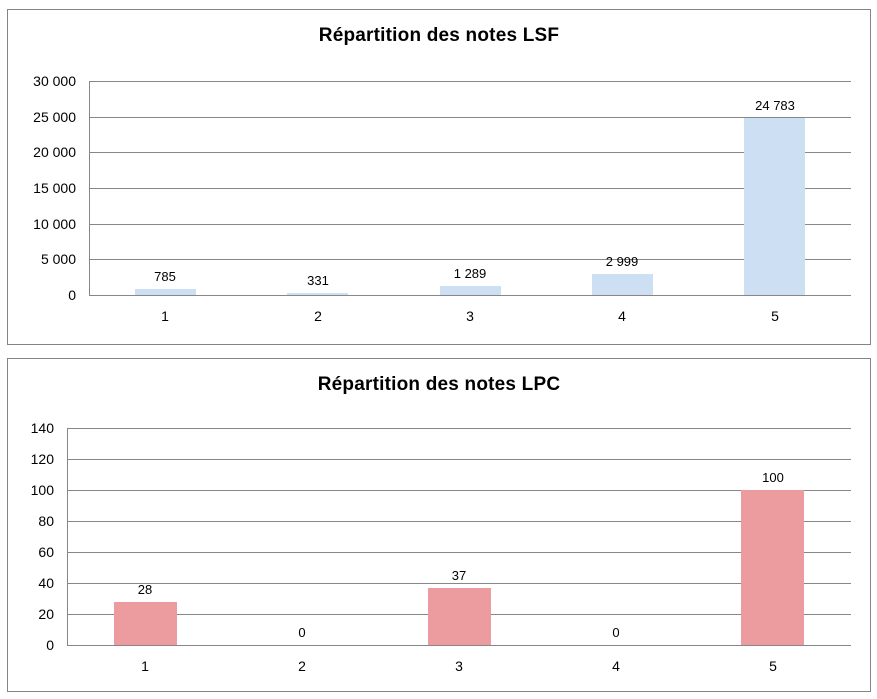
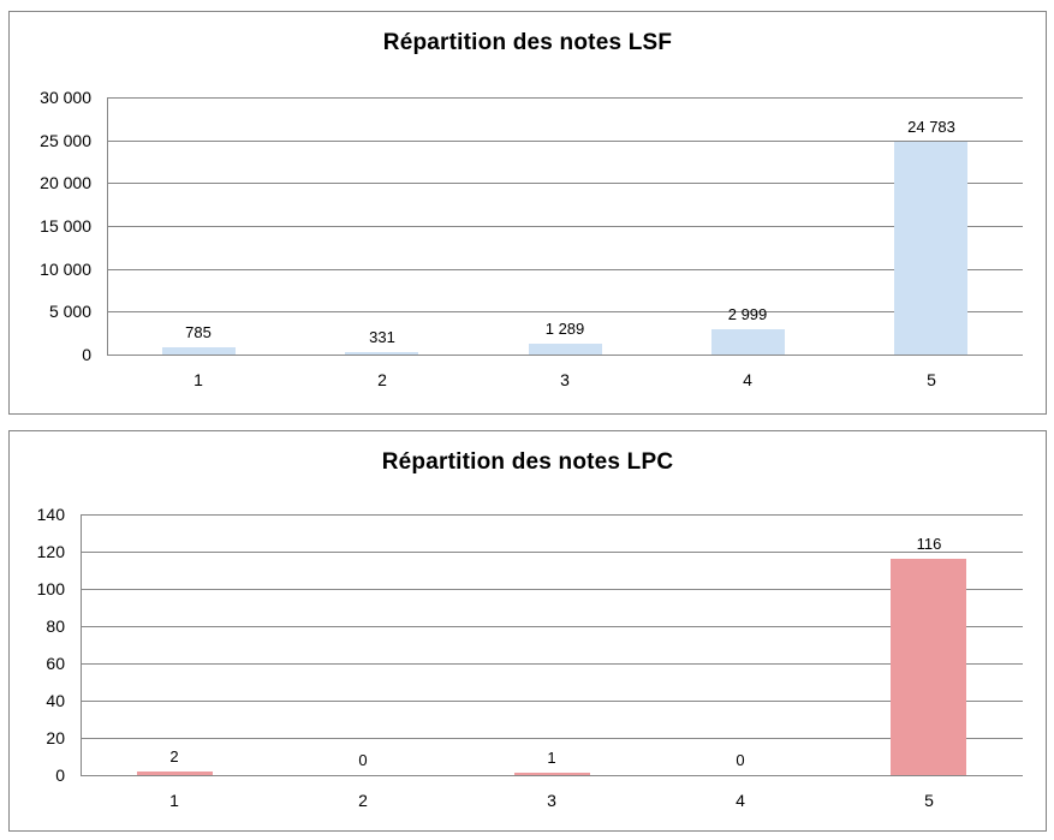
Répartition des notes LPC/1: 28 -> 2
Répartition des notes LPC/3: 37 -> 1
Répartition des notes LPC/5: 100 -> 116
